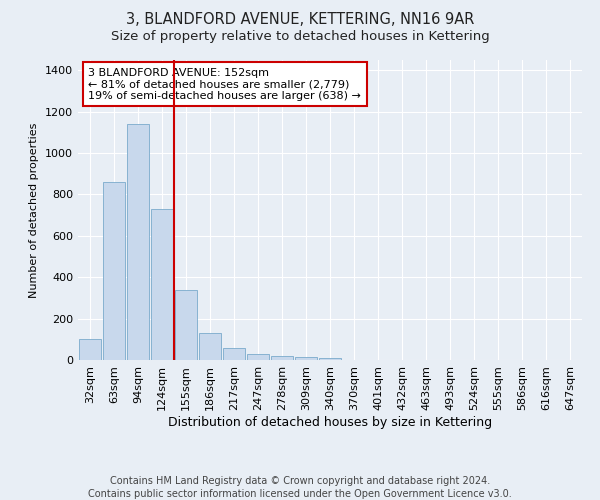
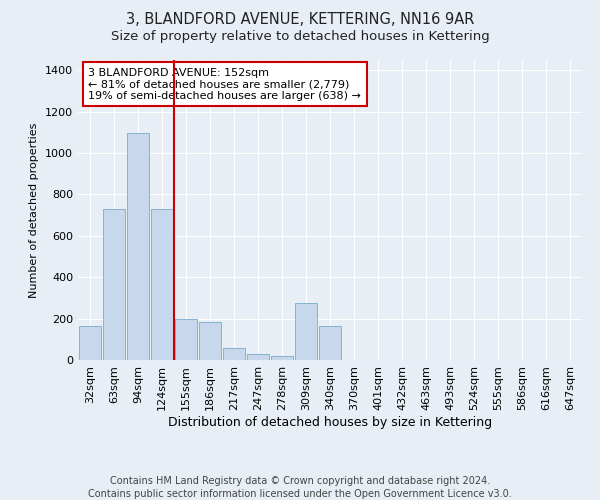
32sqm: 100 -> 165
63sqm: 860 -> 730
94sqm: 1140 -> 1095
155sqm: 340 -> 200
186sqm: 130 -> 185
309sqm: 15 -> 275
340sqm: 12 -> 165
